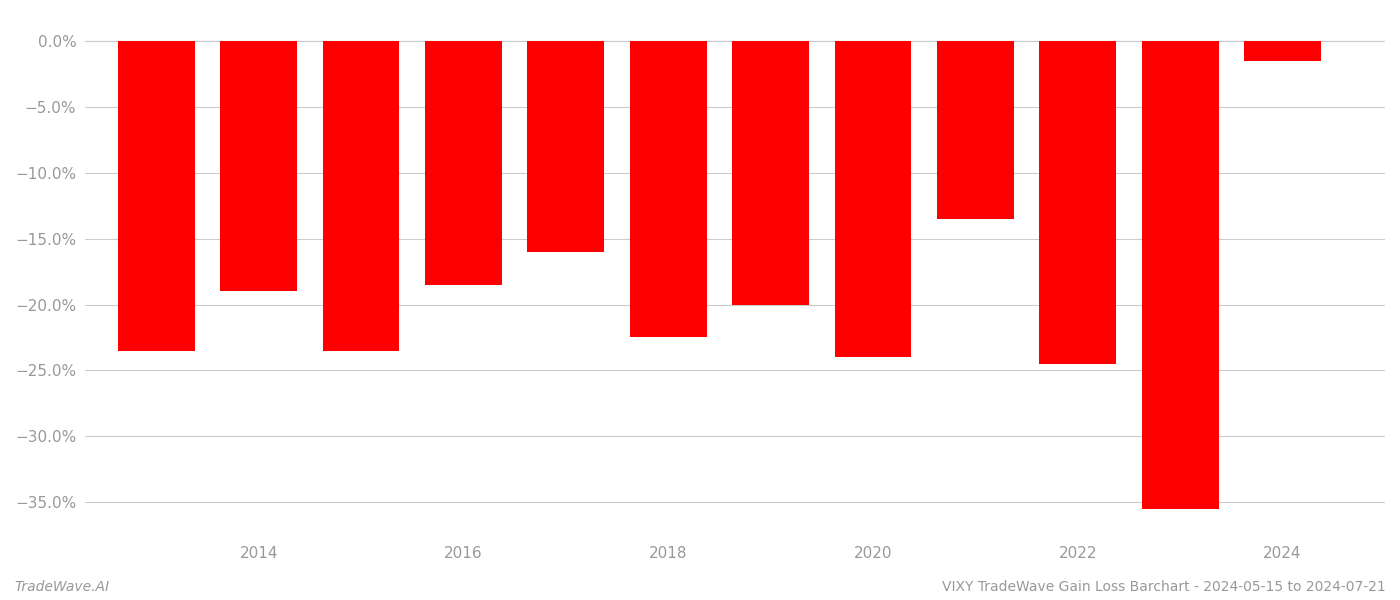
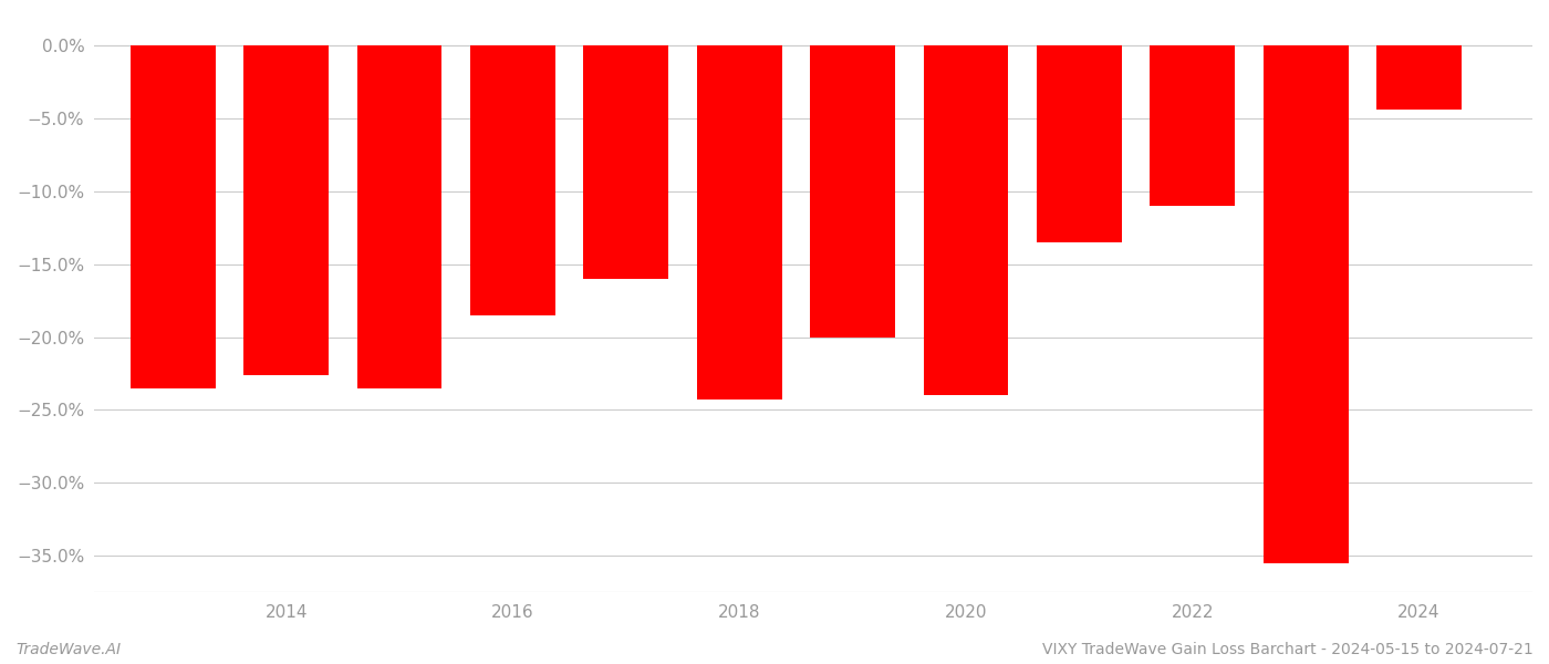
2014: -19.0% -> -22.6%
2018: -22.5% -> -24.3%
2022: -24.5% -> -11.0%
2024: -1.5% -> -4.4%
